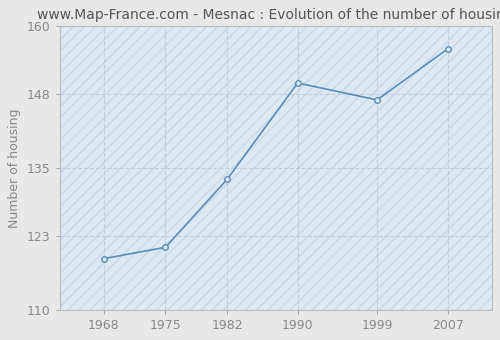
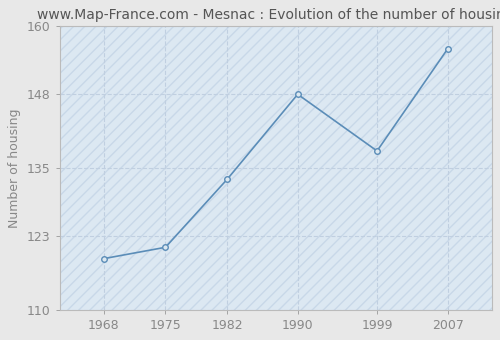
1990: 150 -> 148
1999: 147 -> 138
